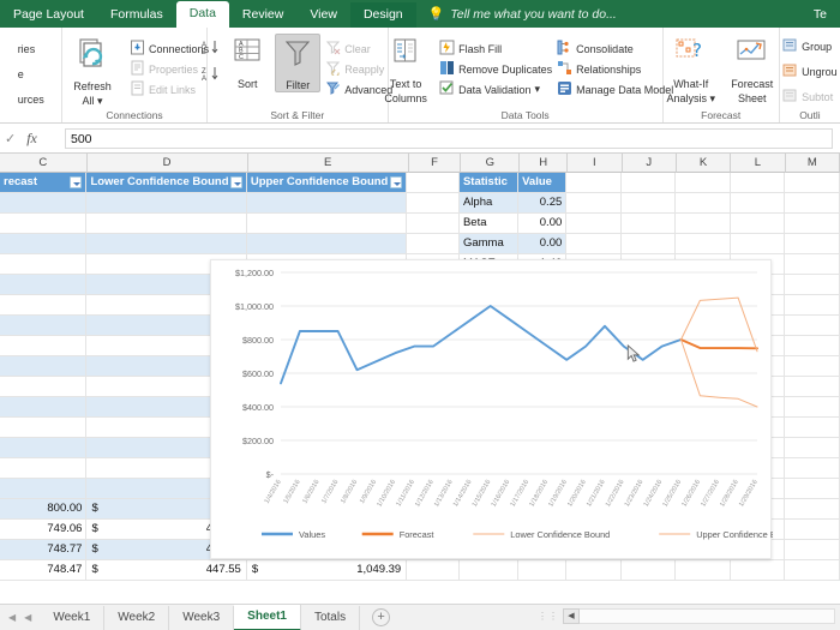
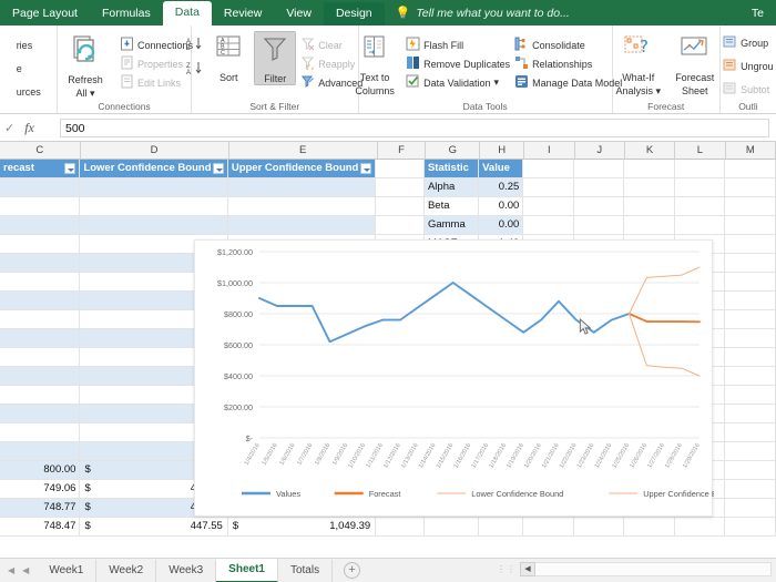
Values/1/4/2016: $540 -> $900
Upper Confidence Bound/1/29/2016: $730 -> $1100
